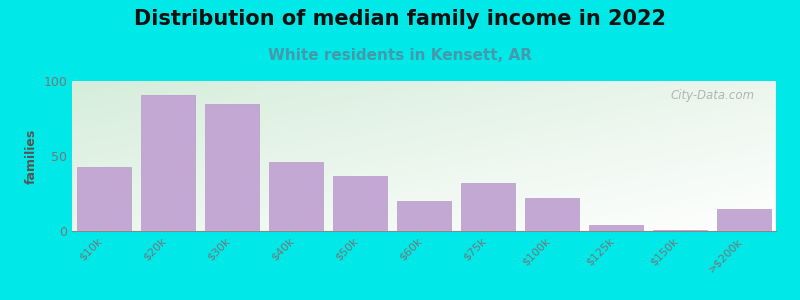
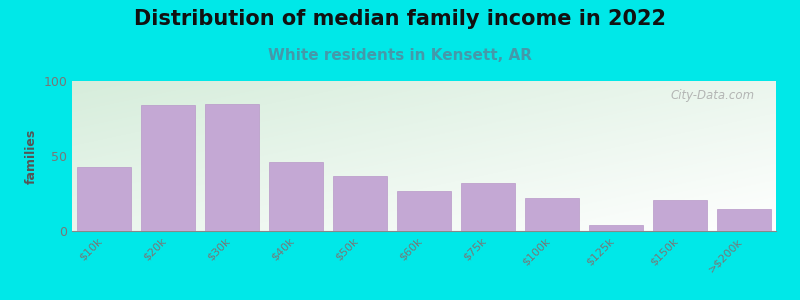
$20k: 91 -> 84
$60k: 20 -> 27
$150k: 1 -> 21
